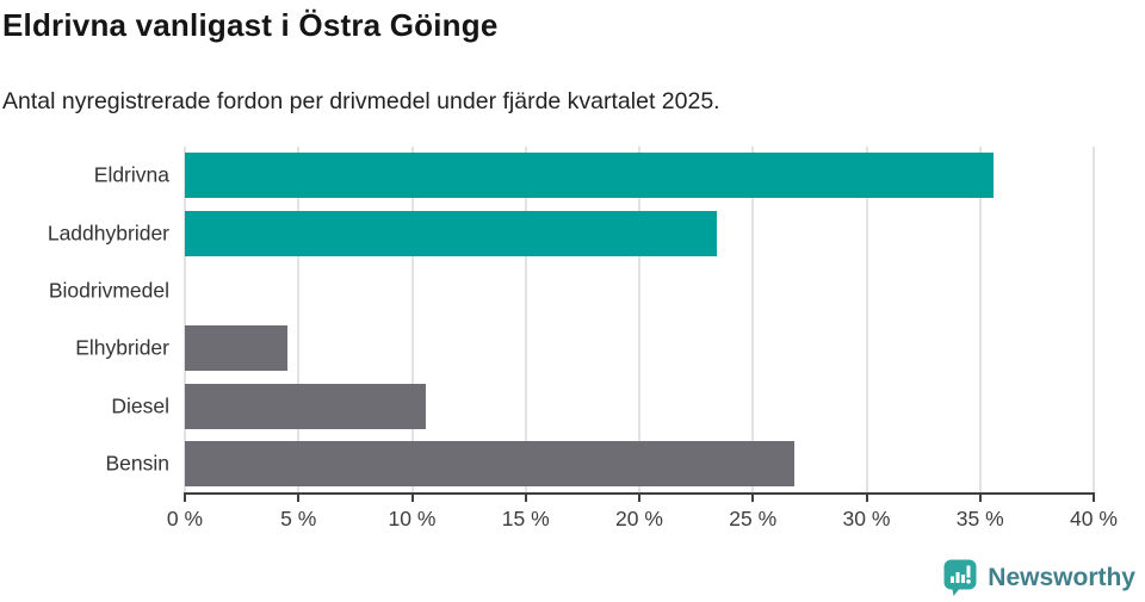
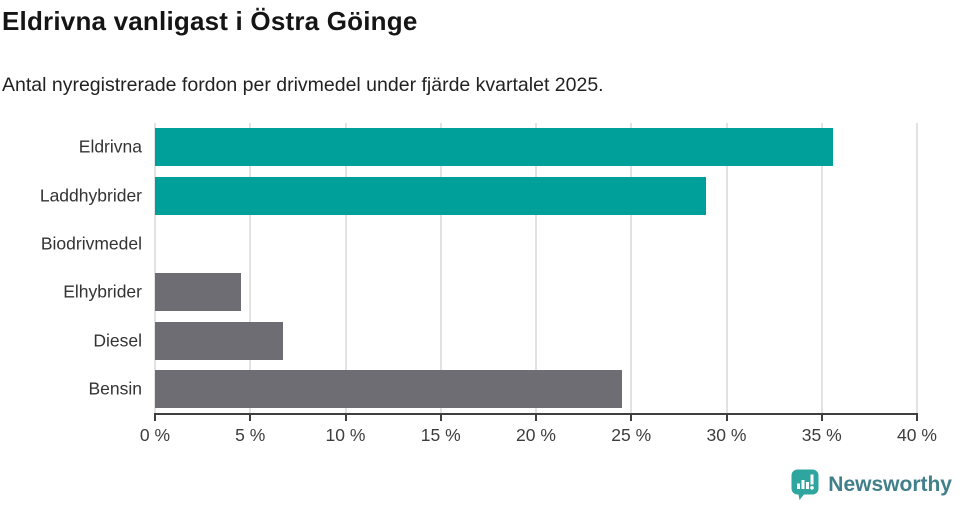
Laddhybrider: 23.4% -> 28.9%
Diesel: 10.6% -> 6.7%
Bensin: 26.8% -> 24.5%
